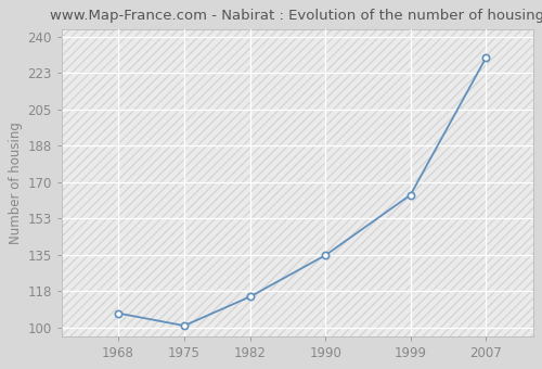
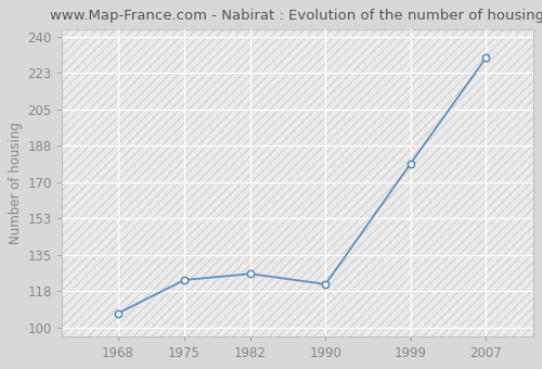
1975: 101 -> 123
1982: 115 -> 126
1990: 135 -> 121
1999: 164 -> 179
